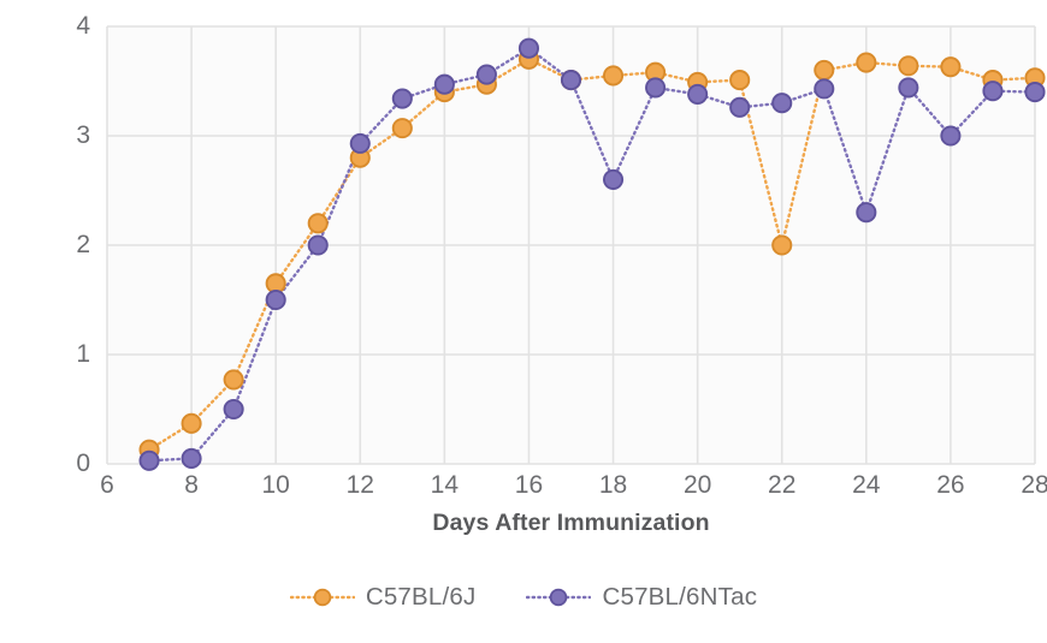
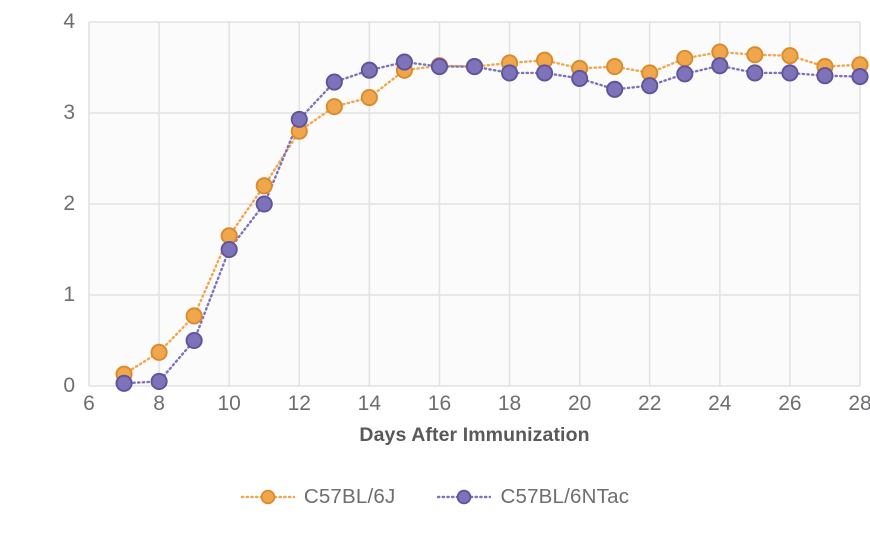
C57BL/6J/14: 3.4 -> 3.2
C57BL/6J/16: 3.7 -> 3.5
C57BL/6NTac/16: 3.8 -> 3.5
C57BL/6NTac/18: 2.6 -> 3.4
C57BL/6J/22: 2.0 -> 3.4
C57BL/6NTac/24: 2.3 -> 3.5
C57BL/6NTac/26: 3.0 -> 3.4
